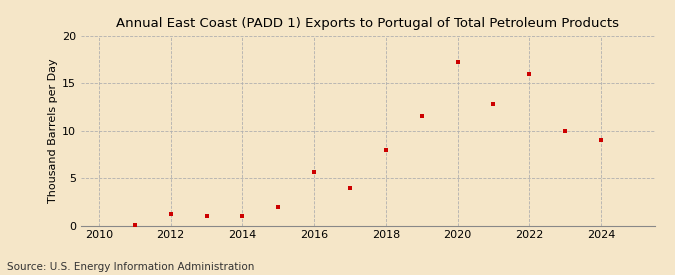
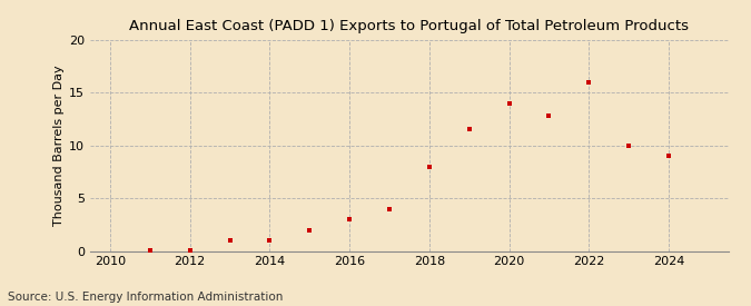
2012: 1.2 -> 0.1
2016: 5.6 -> 3.0
2020: 17.2 -> 14.0
